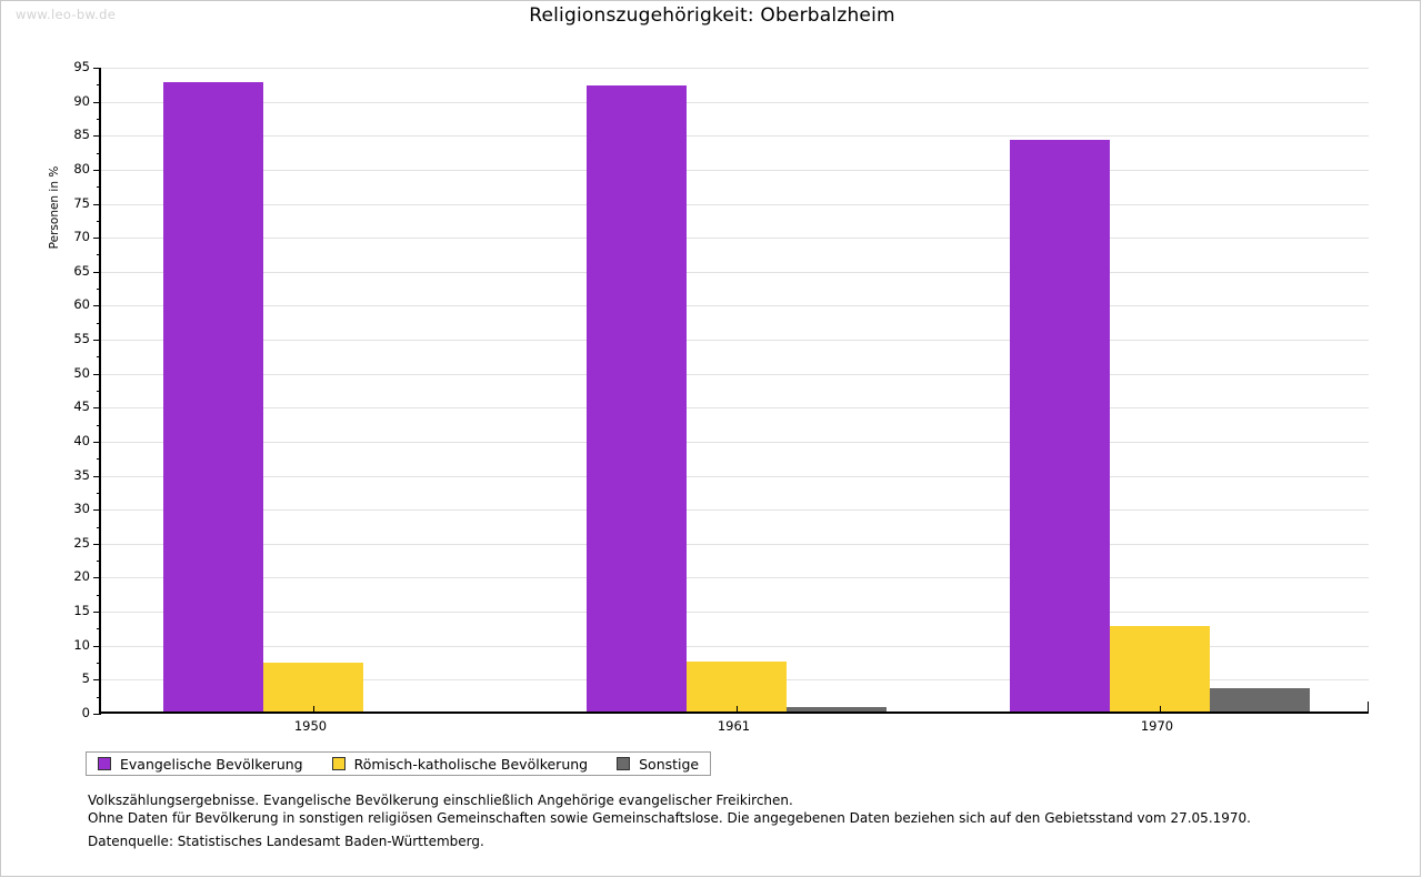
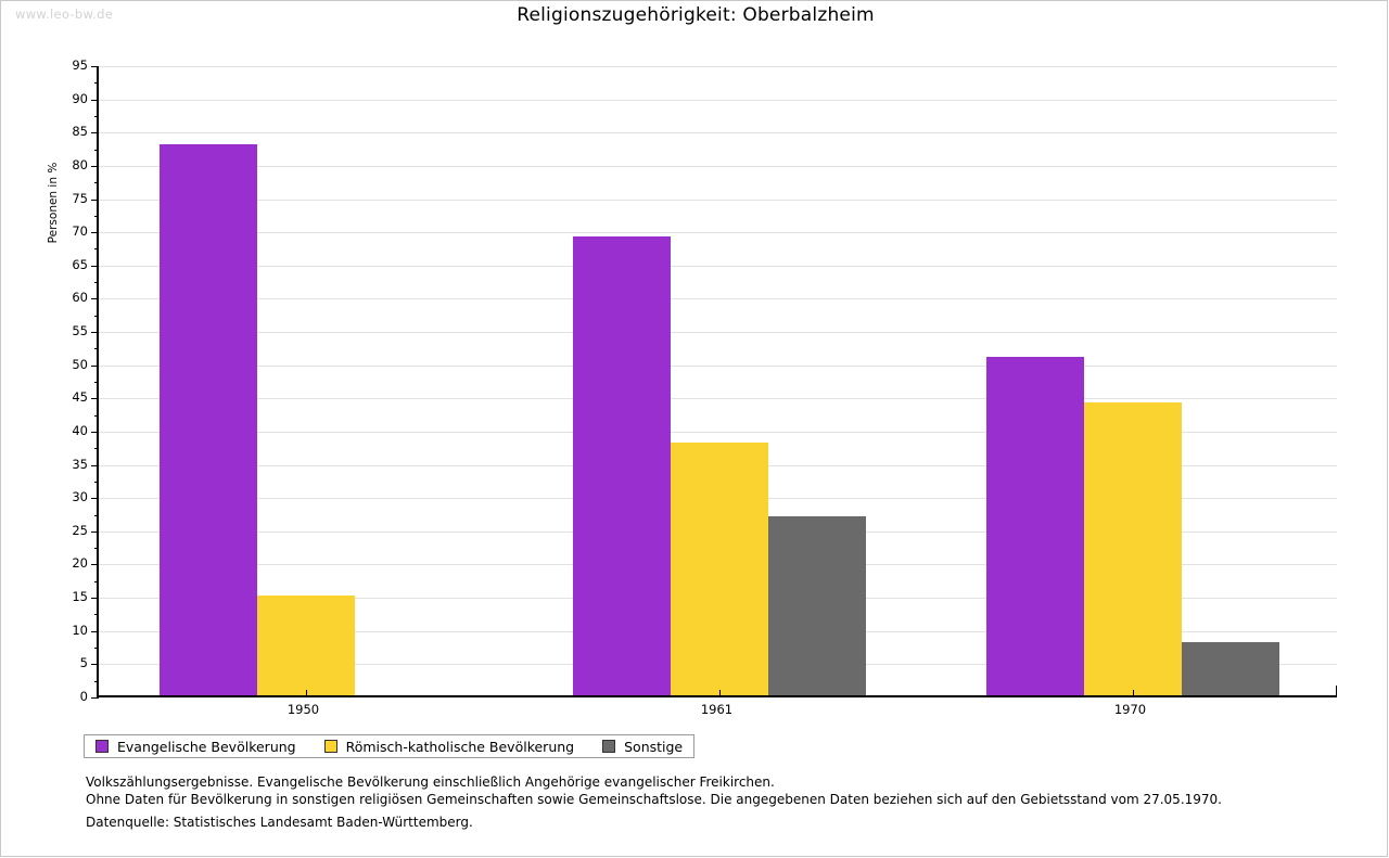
Evangelische Bevölkerung/1950: 93 -> 83
Römisch-katholische Bevölkerung/1950: 7 -> 15
Evangelische Bevölkerung/1961: 92 -> 69
Römisch-katholische Bevölkerung/1961: 7 -> 38
Sonstige/1961: 1 -> 27
Evangelische Bevölkerung/1970: 84 -> 51
Römisch-katholische Bevölkerung/1970: 13 -> 44
Sonstige/1970: 3 -> 8
